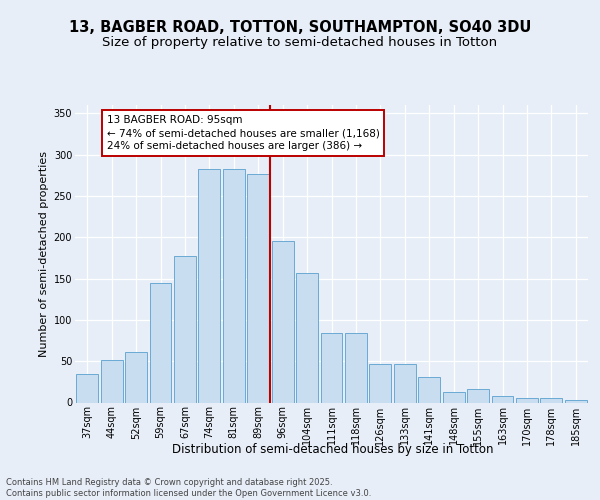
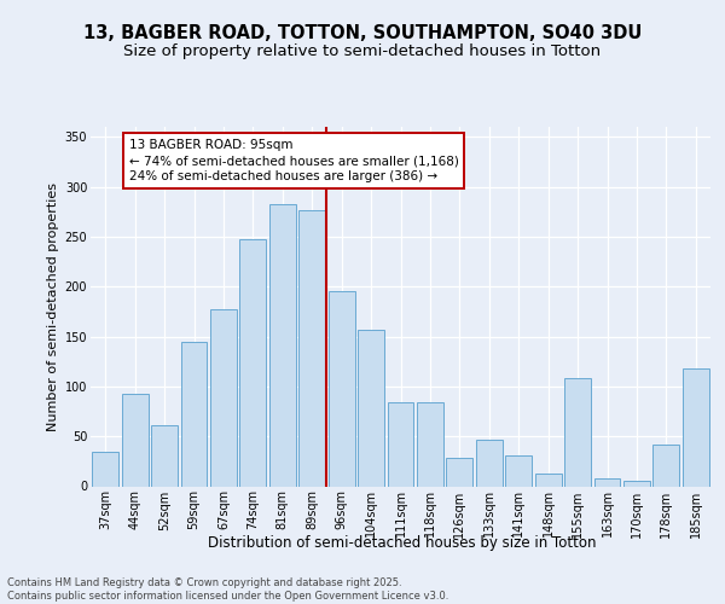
44sqm: 51 -> 92
74sqm: 283 -> 248
126sqm: 46 -> 28
155sqm: 16 -> 108
178sqm: 6 -> 42
185sqm: 3 -> 118
